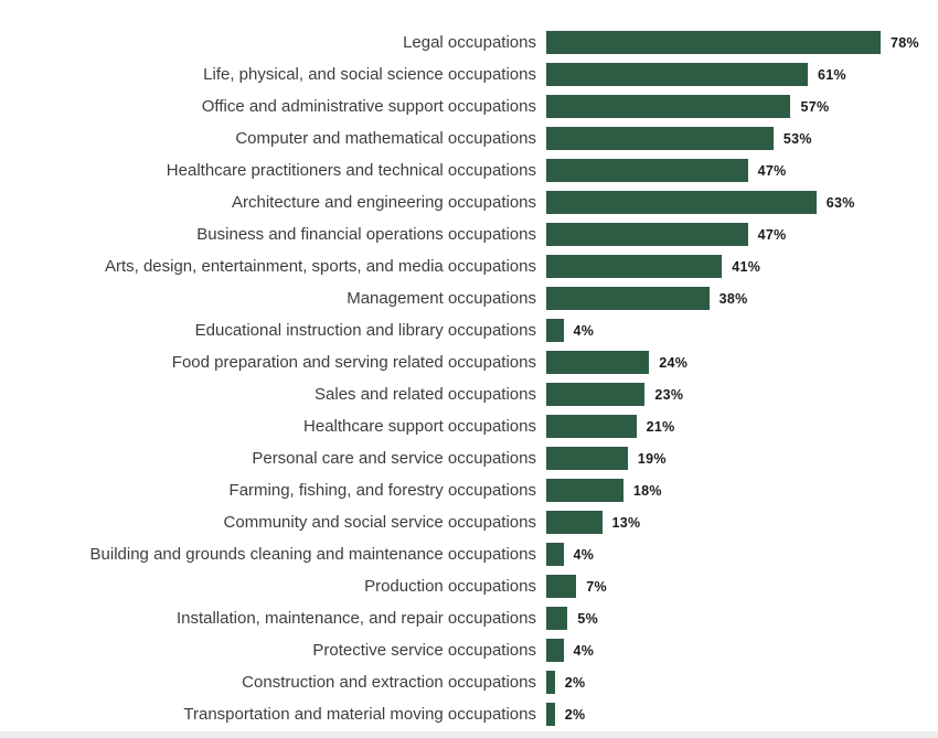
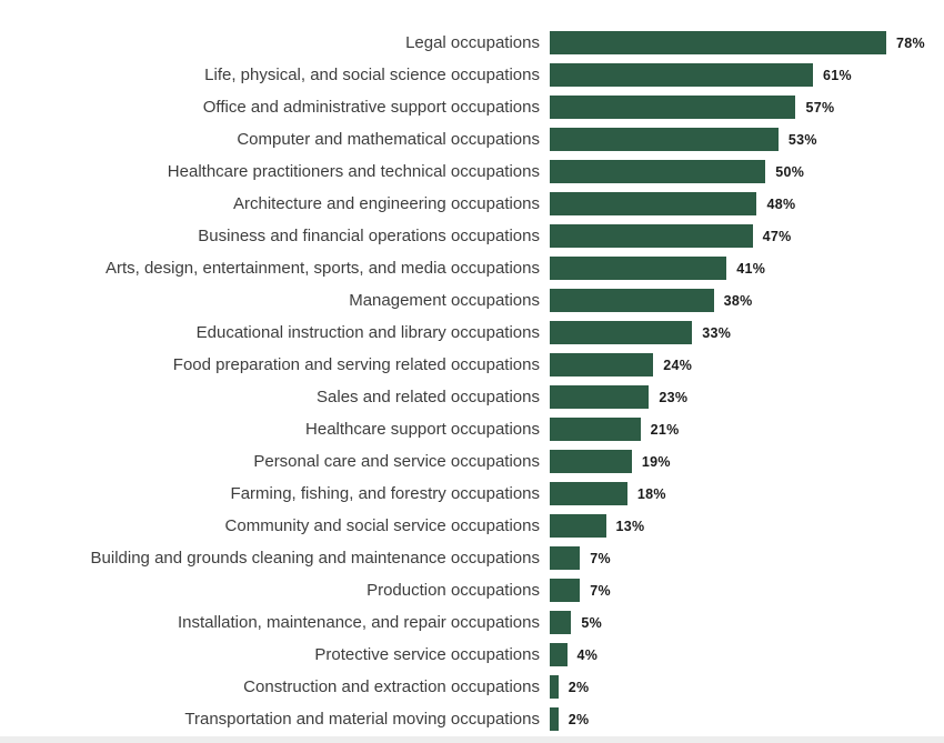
Healthcare practitioners and technical occupations: 47% -> 50%
Architecture and engineering occupations: 63% -> 48%
Educational instruction and library occupations: 4% -> 33%
Building and grounds cleaning and maintenance occupations: 4% -> 7%
